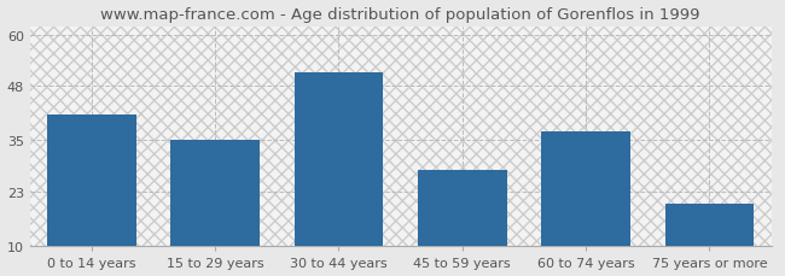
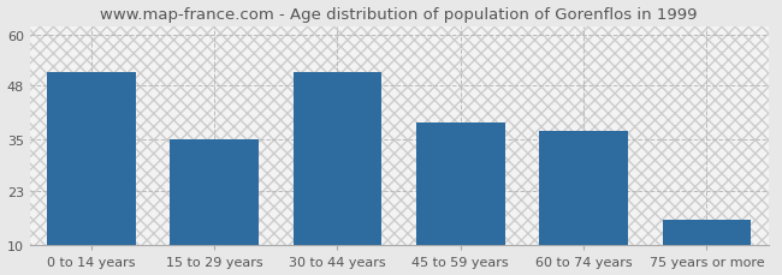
0 to 14 years: 41 -> 51
45 to 59 years: 28 -> 39
75 years or more: 20 -> 16
